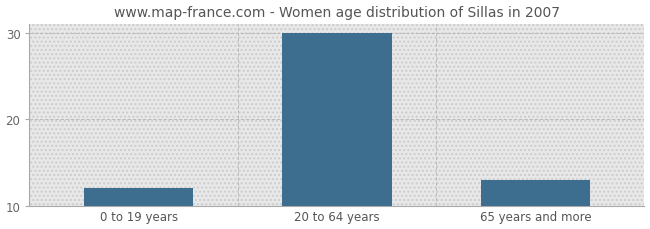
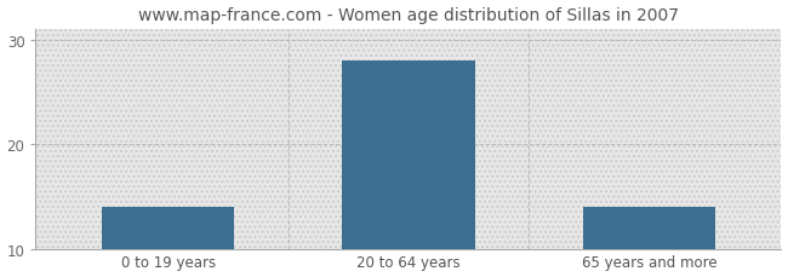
0 to 19 years: 12 -> 14
20 to 64 years: 30 -> 28
65 years and more: 13 -> 14
